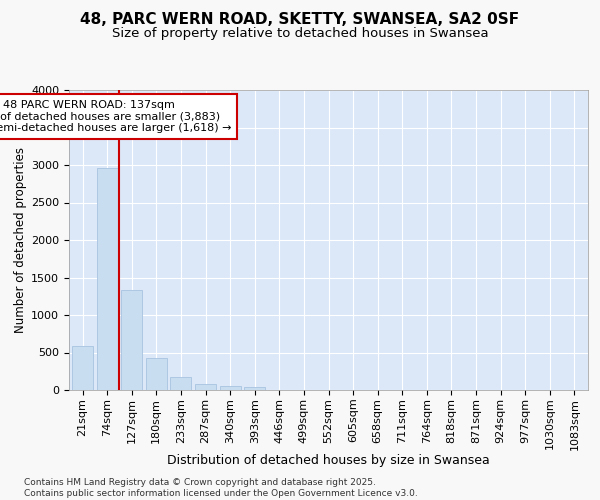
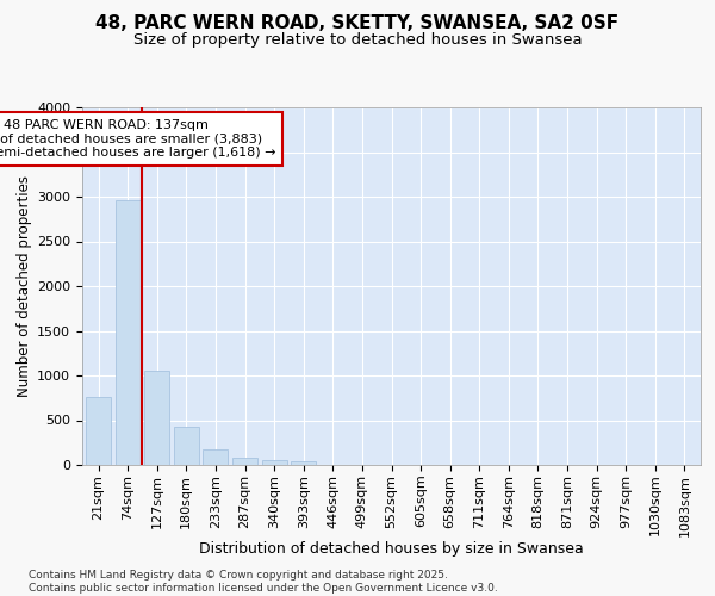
21sqm: 590 -> 760
127sqm: 1340 -> 1060
